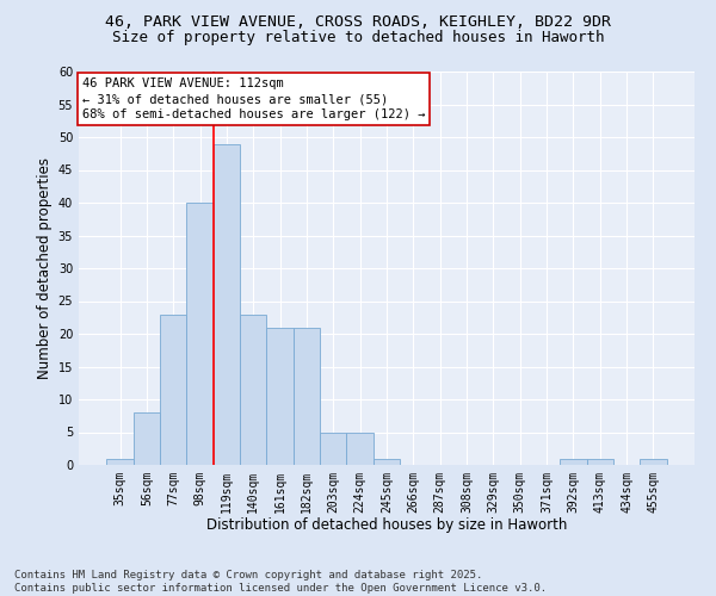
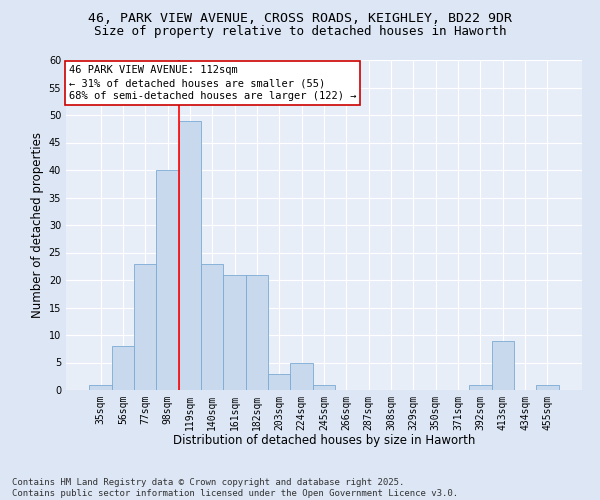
203sqm: 5 -> 3
413sqm: 1 -> 9
